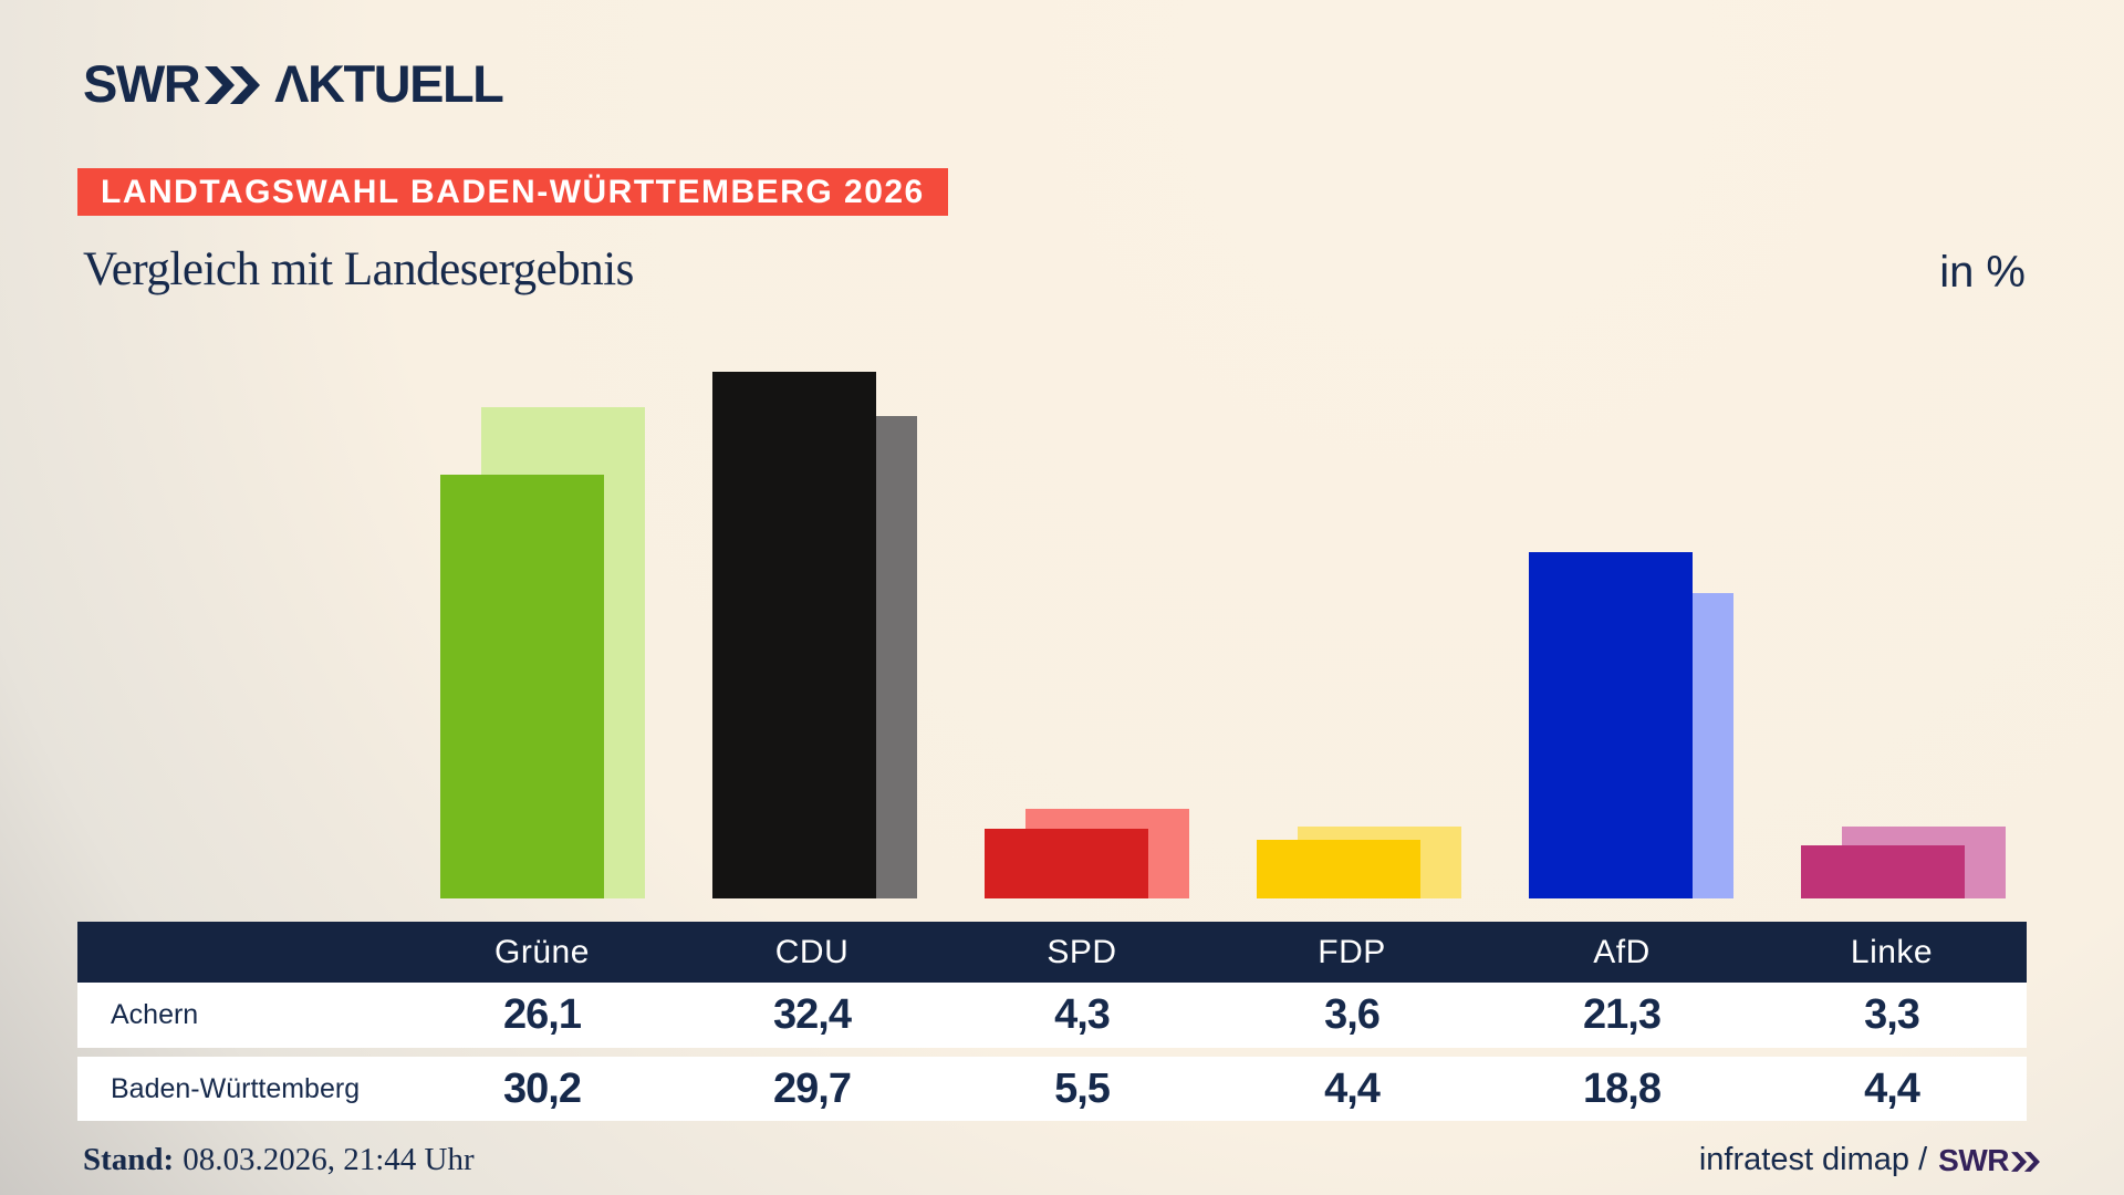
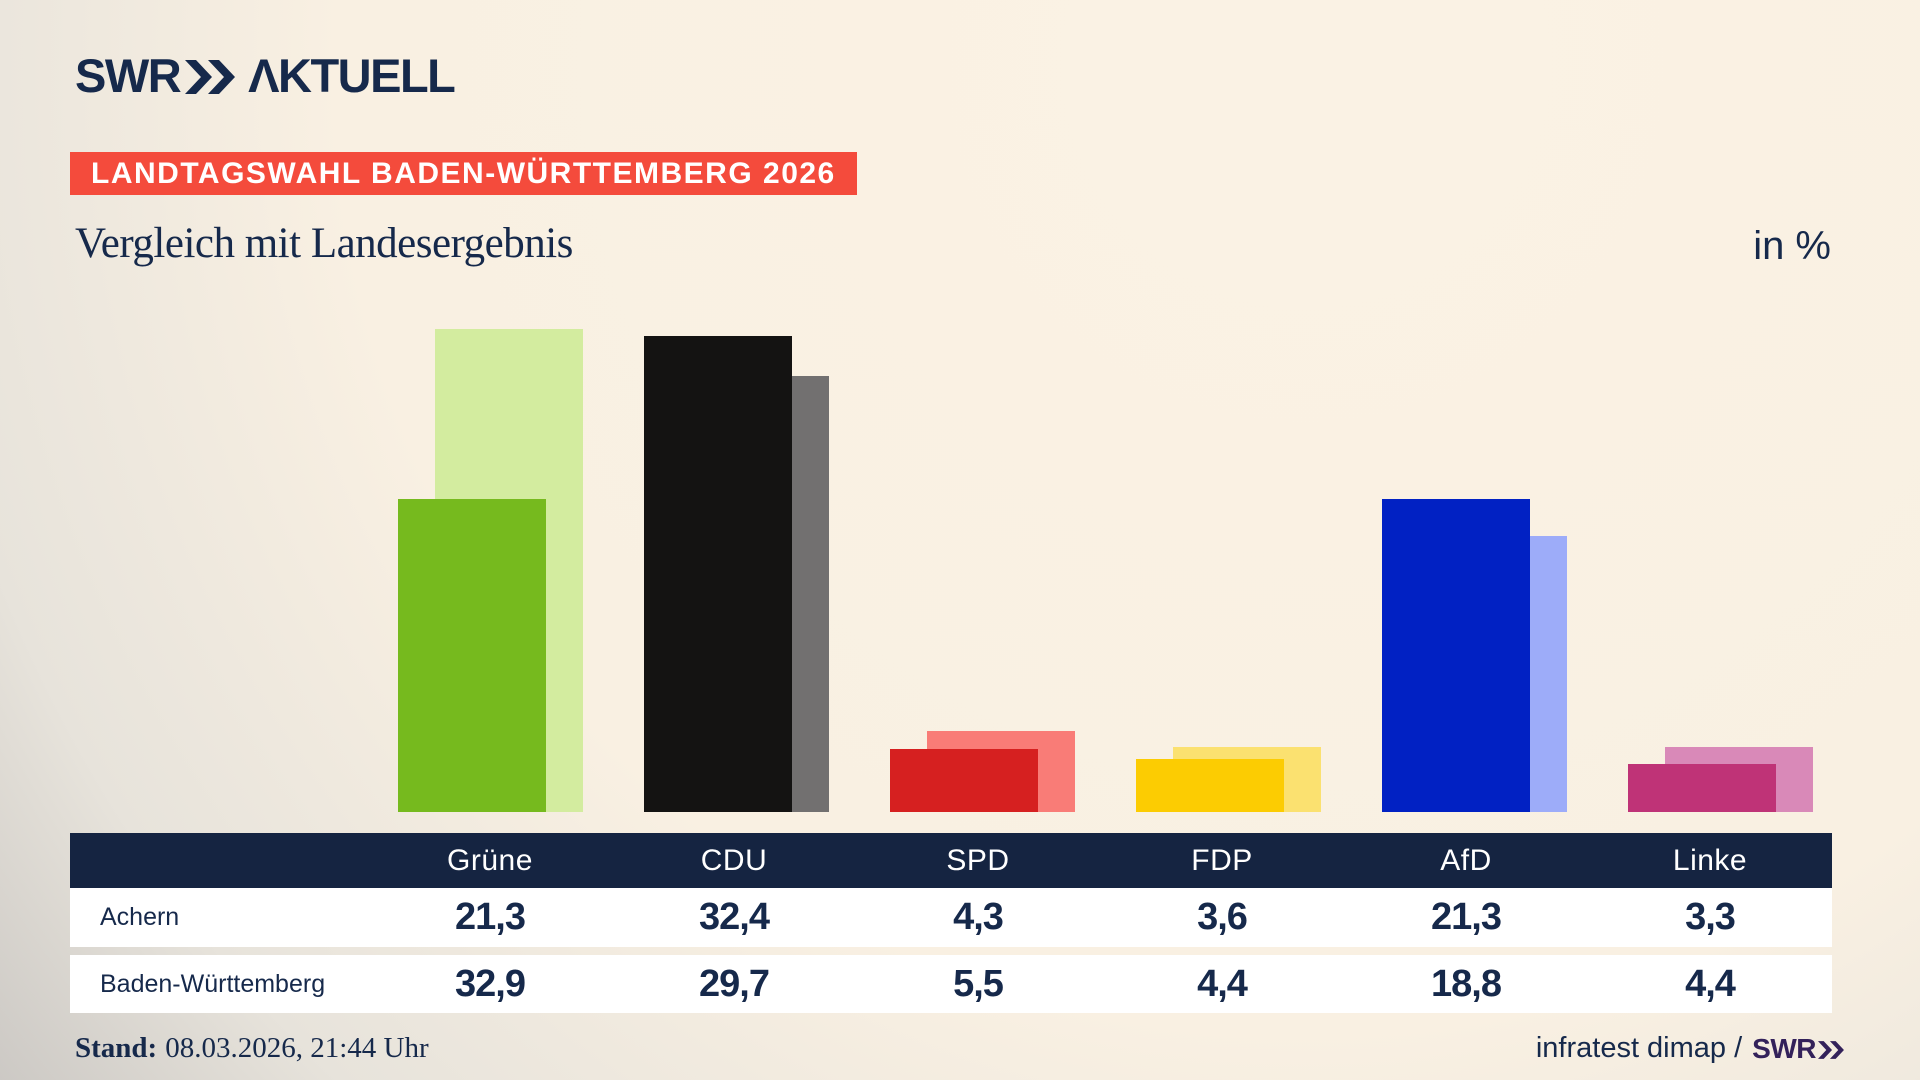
Achern/Grüne: 26,1 -> 21,3
Baden-Württemberg/Grüne: 30,2 -> 32,9
